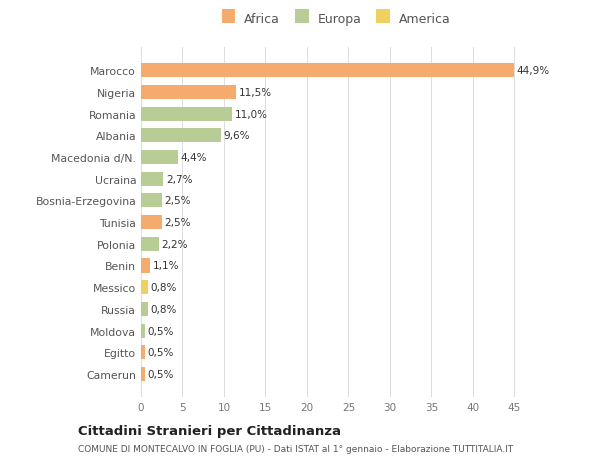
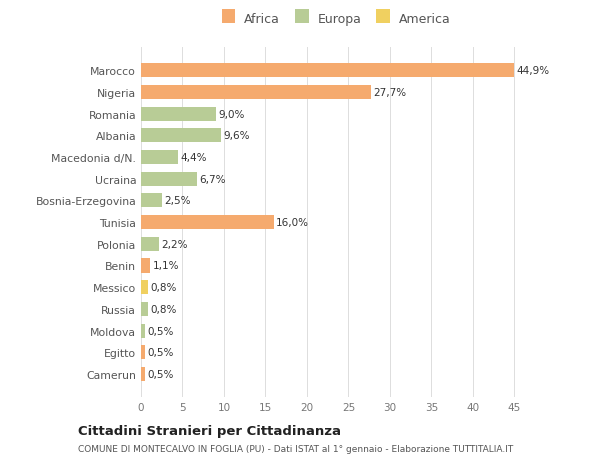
Nigeria: 11,5% -> 27,7%
Romania: 11,0% -> 9,0%
Ucraina: 2,7% -> 6,7%
Tunisia: 2,5% -> 16,0%
